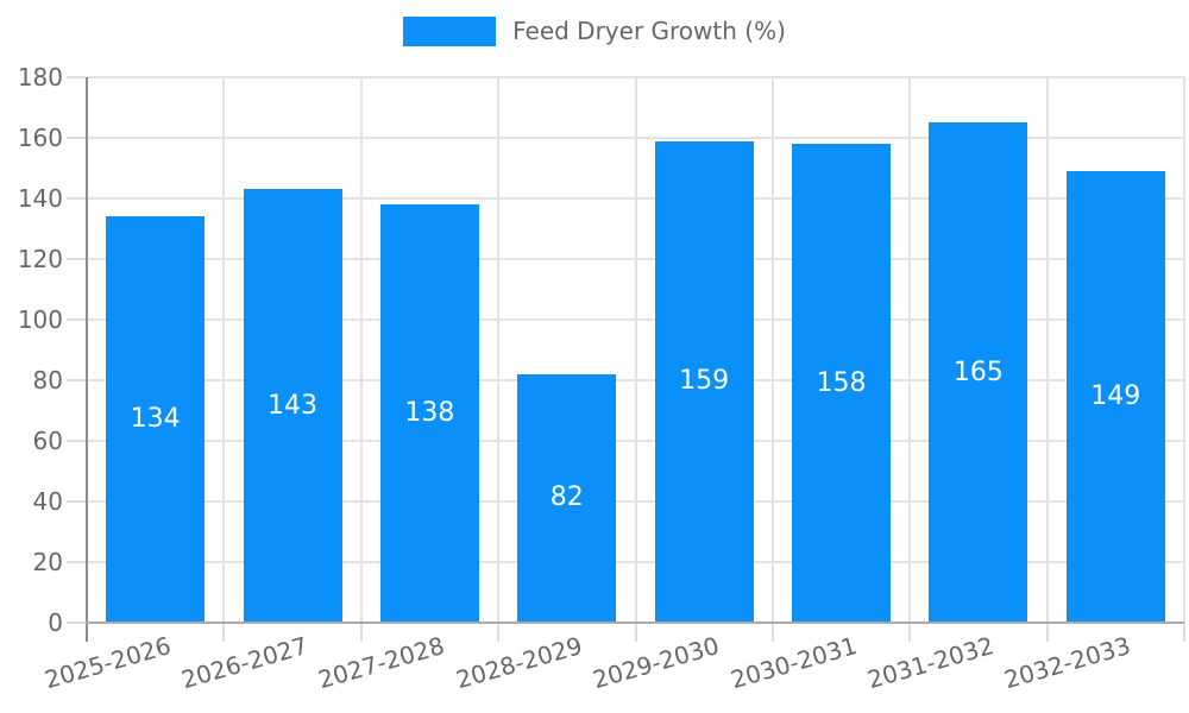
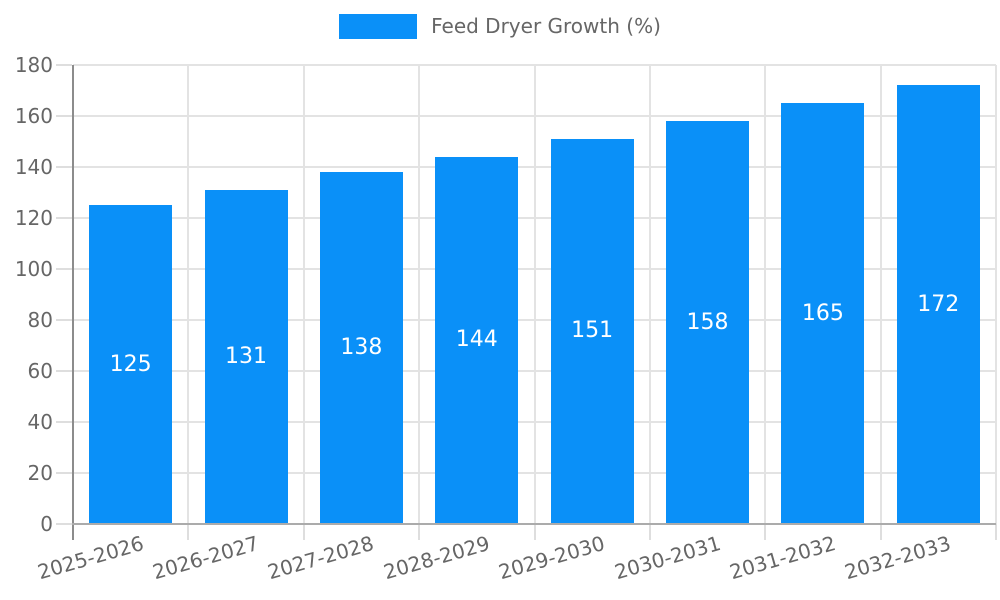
2025-2026: 134 -> 125
2026-2027: 143 -> 131
2028-2029: 82 -> 144
2029-2030: 159 -> 151
2032-2033: 149 -> 172
